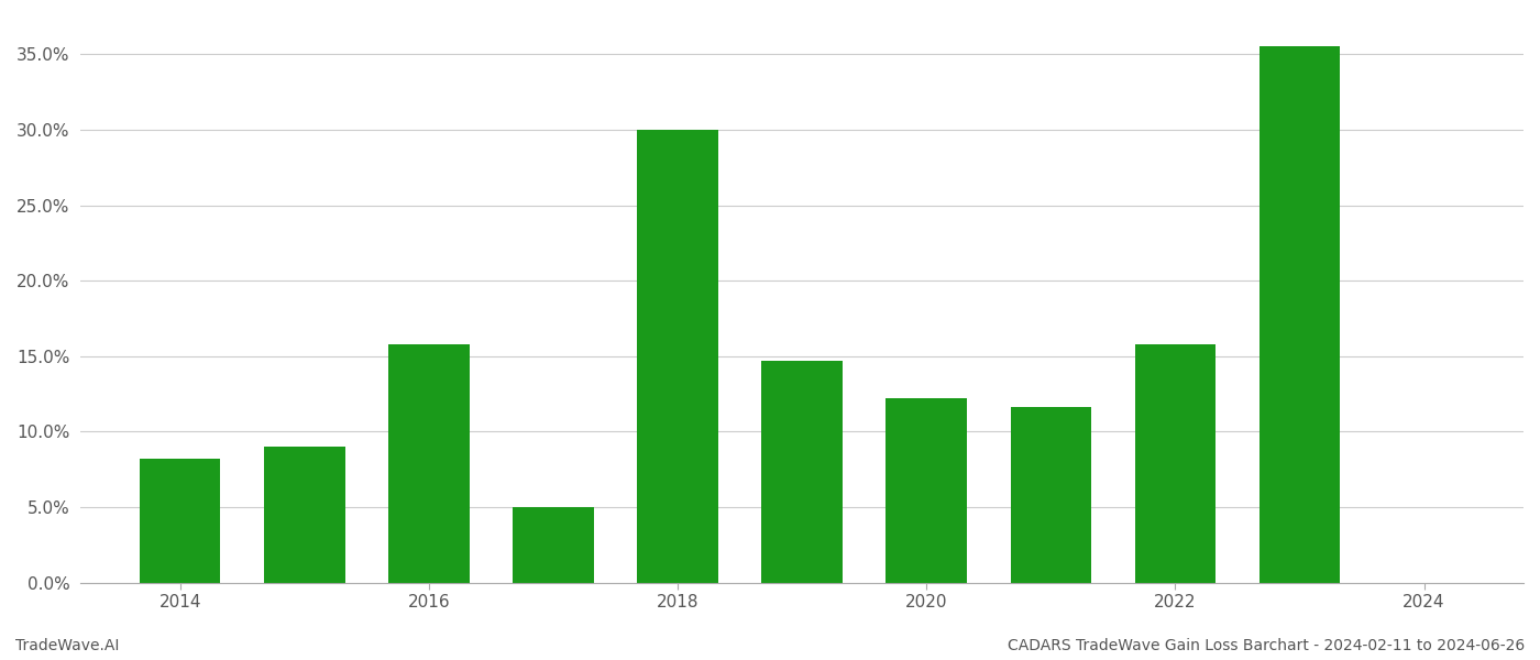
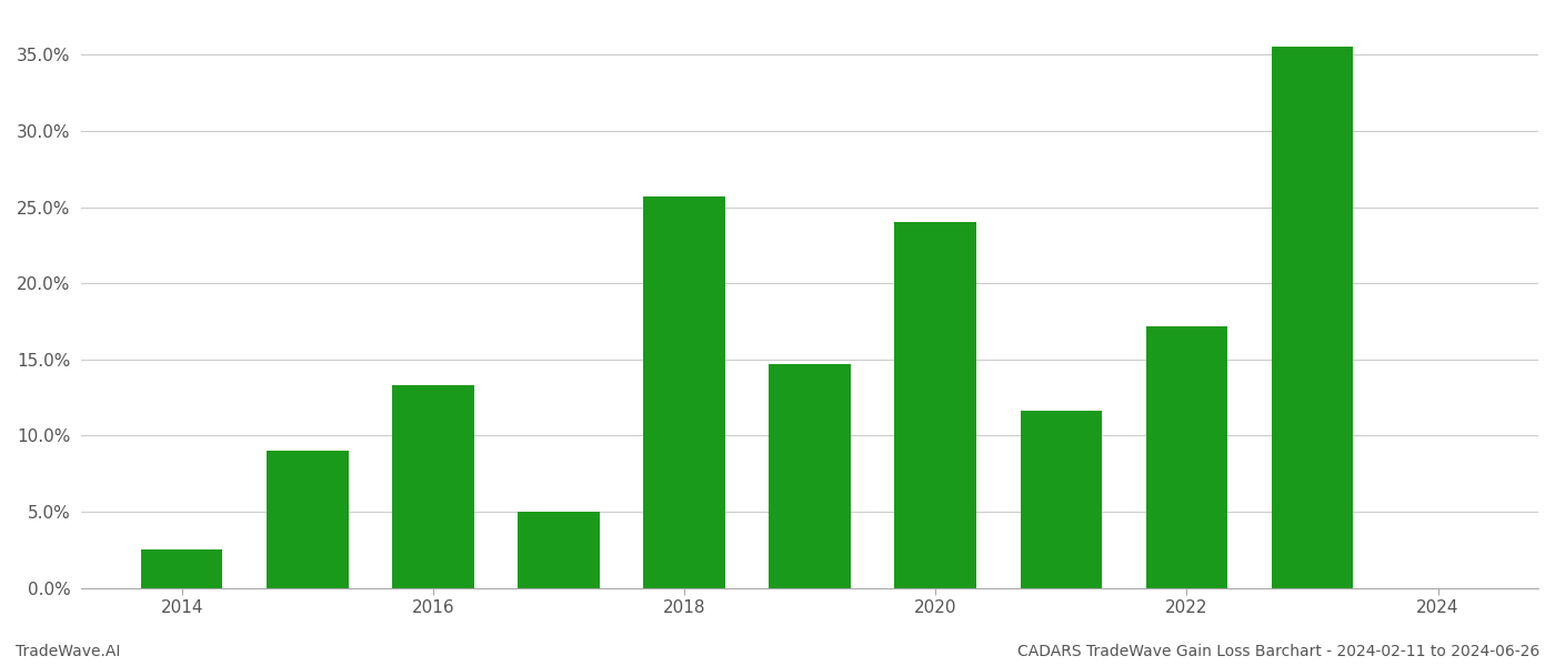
2014: 8.2% -> 2.5%
2016: 15.8% -> 13.3%
2018: 30.0% -> 25.7%
2020: 12.2% -> 24.0%
2022: 15.8% -> 17.2%
